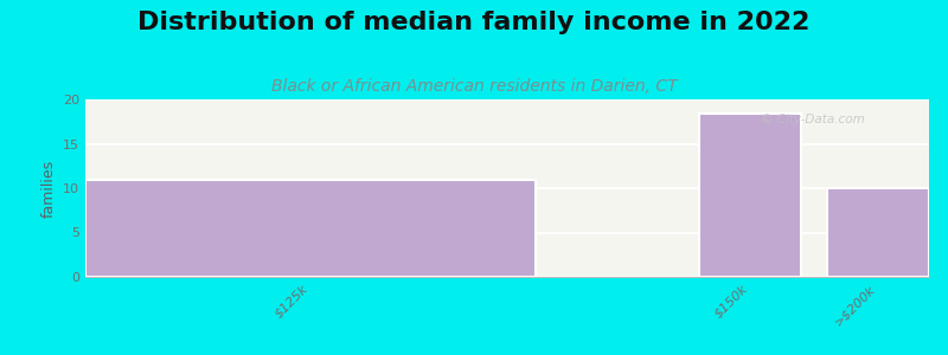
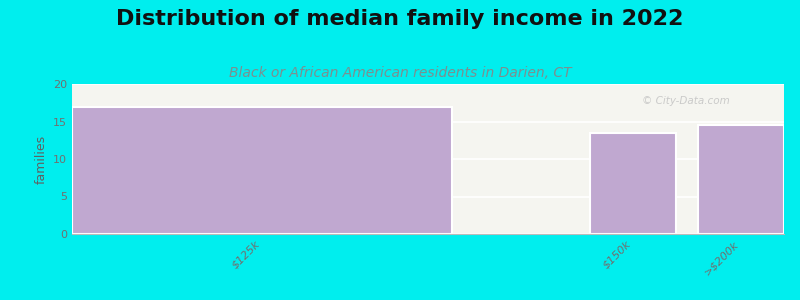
$125k: 11.0 -> 17.0
$150k: 18.4 -> 13.5
>$200k: 10.0 -> 14.5
